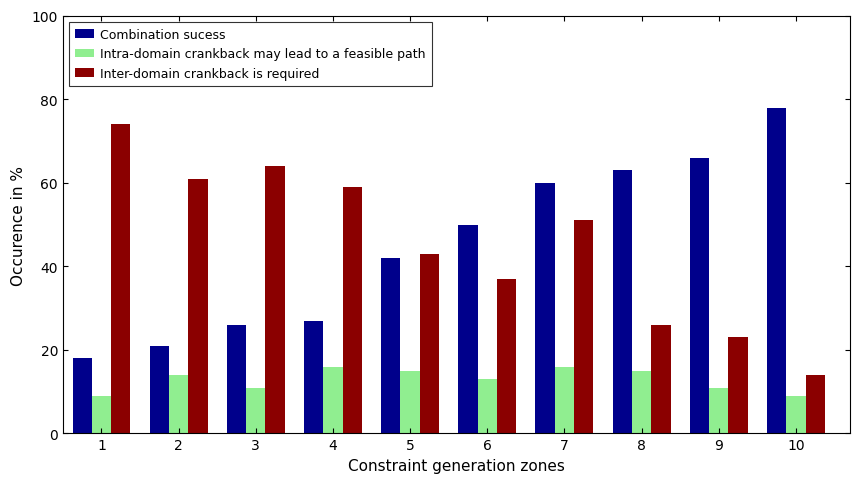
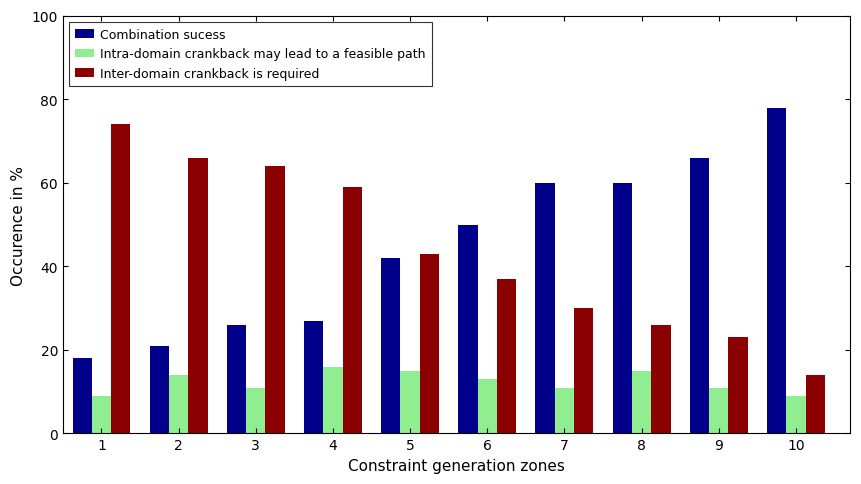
Inter-domain crankback is required/2: 61 -> 66
Intra-domain crankback may lead to a feasible path/7: 16 -> 11
Inter-domain crankback is required/7: 51 -> 30
Combination sucess/8: 63 -> 60
